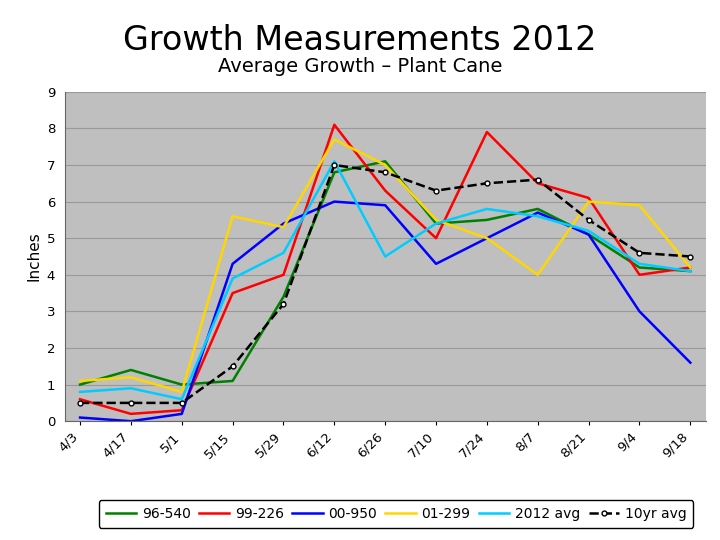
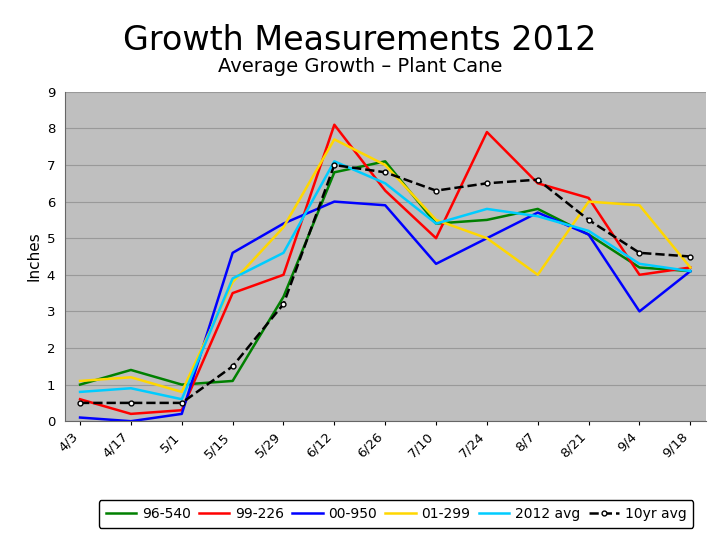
00-950/5/15: 4.3 -> 4.6
01-299/5/15: 5.6 -> 3.8
2012 avg/6/26: 4.5 -> 6.5
00-950/9/18: 1.6 -> 4.1
